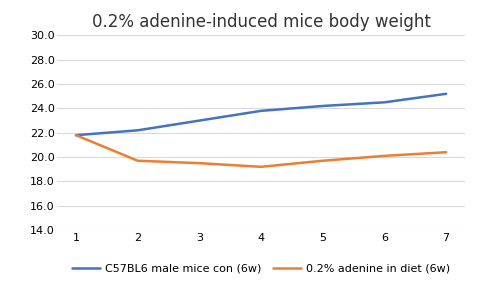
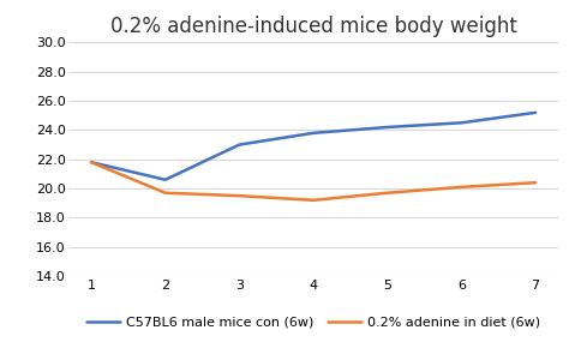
C57BL6 male mice con (6w)/2: 22.2 -> 20.6
